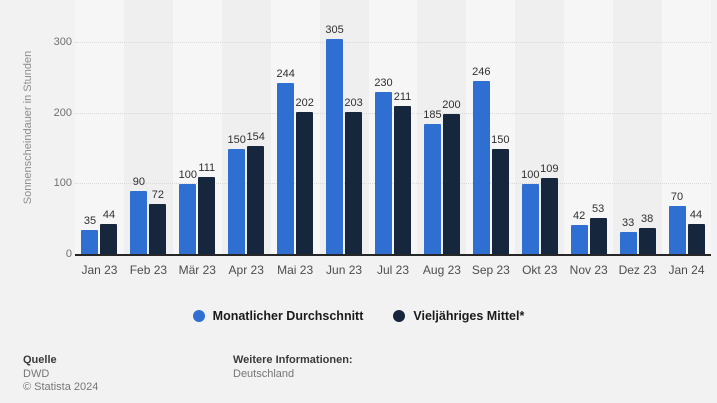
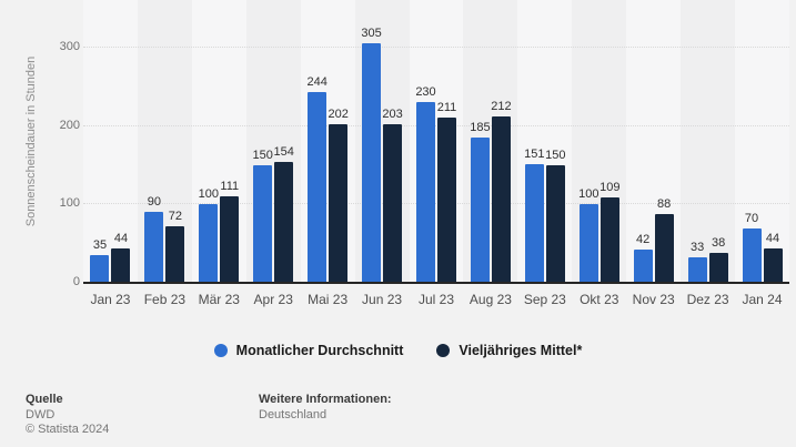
Vieljähriges Mittel*/Aug 23: 200 -> 212
Monatlicher Durchschnitt/Sep 23: 246 -> 151
Vieljähriges Mittel*/Nov 23: 53 -> 88
